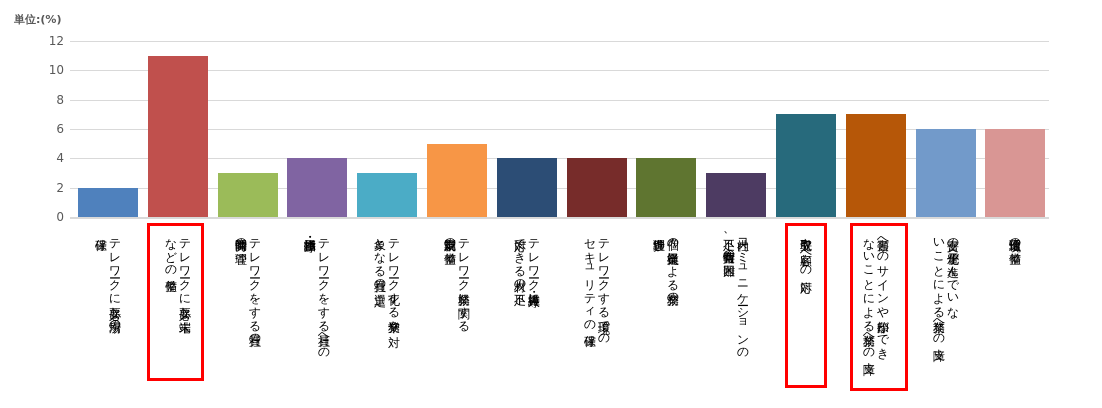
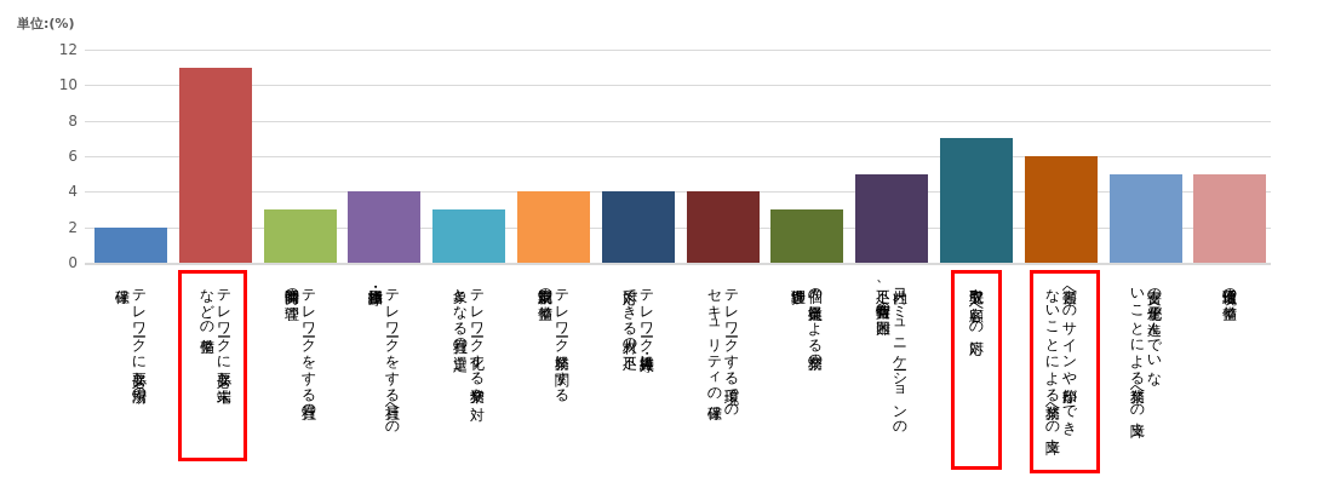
テレワーク業務に関する 就業規則の整備: 5 -> 4
個々の従業員による業務の 進捗管理: 4 -> 3
社内コミュニケーションの 不足、情報共有の困難: 3 -> 5
書類へのサインや捺印ができ ないことによる業務への支障: 7 -> 6
文書の電子化が進んでいな いことによる業務への支障: 6 -> 5
通信環境の整備: 6 -> 5
